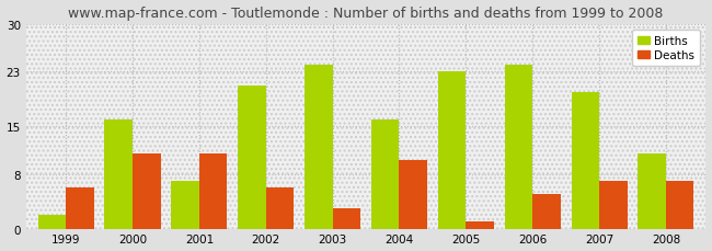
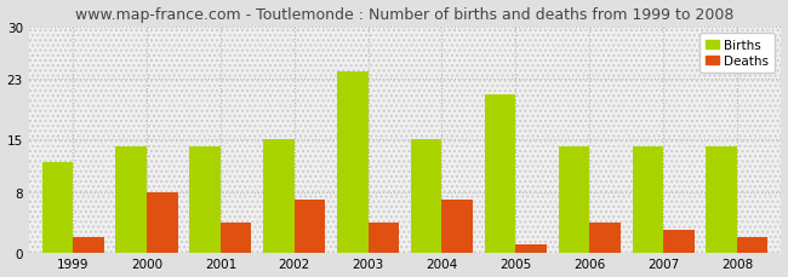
Births/1999: 2 -> 12
Deaths/1999: 6 -> 2
Births/2000: 16 -> 14
Deaths/2000: 11 -> 8
Births/2001: 7 -> 14
Deaths/2001: 11 -> 4
Births/2002: 21 -> 15
Deaths/2002: 6 -> 7
Deaths/2003: 3 -> 4
Births/2004: 16 -> 15
Deaths/2004: 10 -> 7
Births/2005: 23 -> 21
Births/2006: 24 -> 14
Deaths/2006: 5 -> 4
Births/2007: 20 -> 14
Deaths/2007: 7 -> 3
Births/2008: 11 -> 14
Deaths/2008: 7 -> 2
